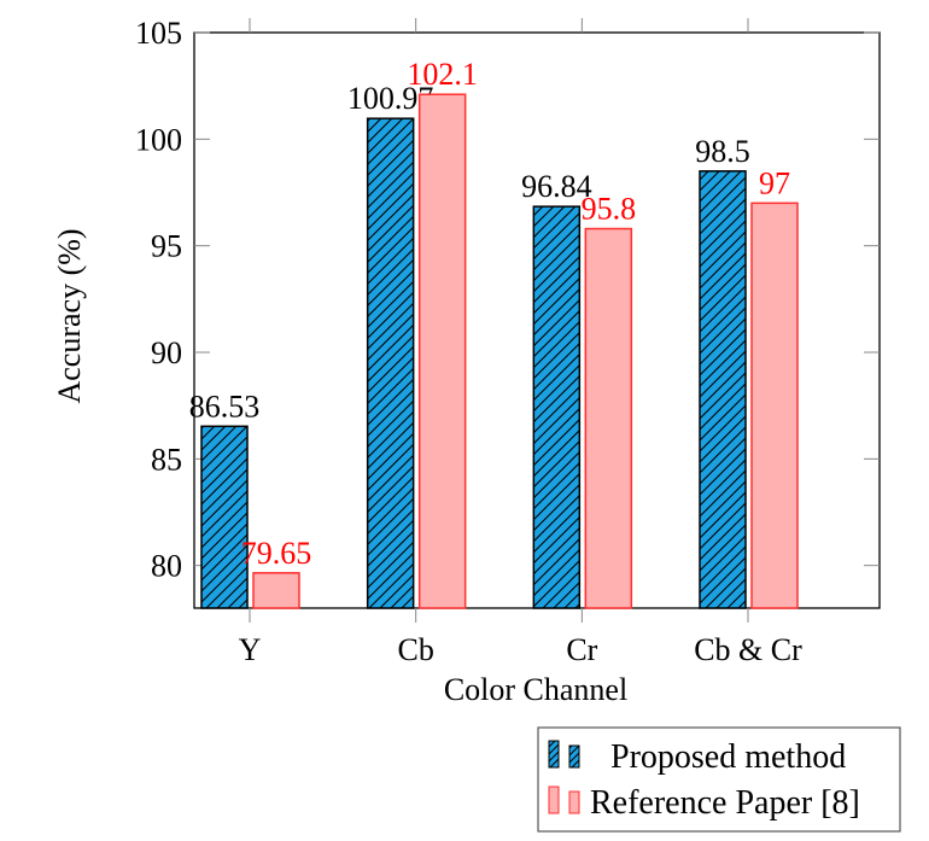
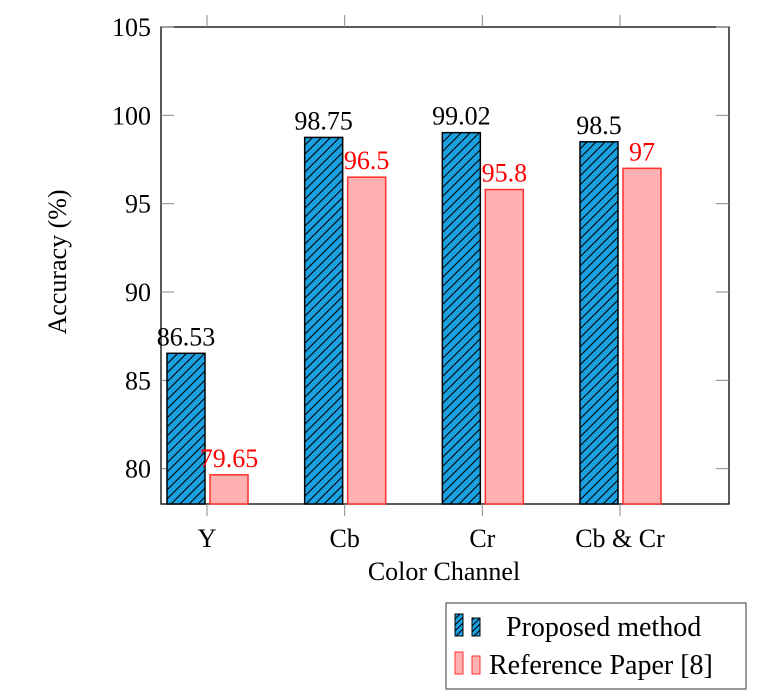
Proposed method/Cb: 100.97 -> 98.75
Reference Paper [8]/Cb: 102.1 -> 96.5
Proposed method/Cr: 96.84 -> 99.02
